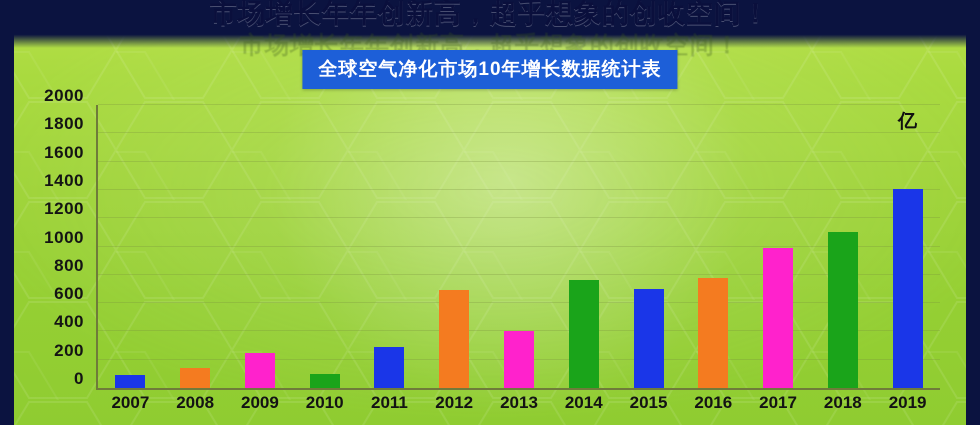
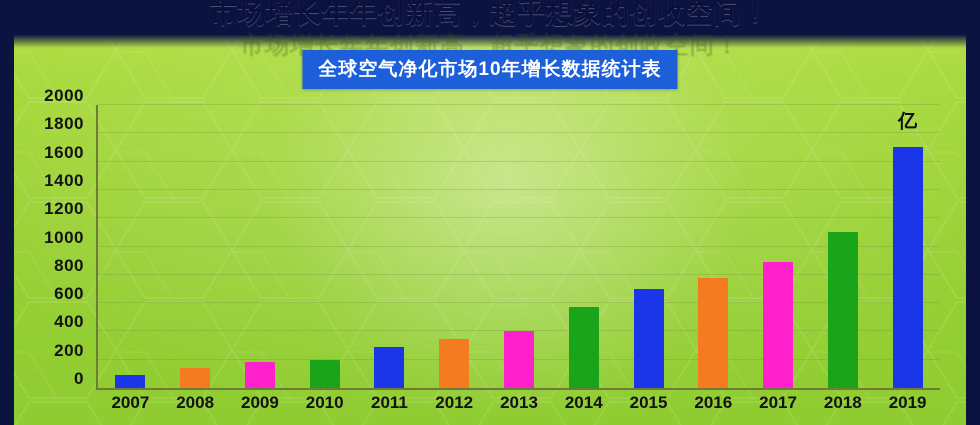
2009: 250 -> 180
2010: 100 -> 200
2012: 690 -> 340
2014: 760 -> 580
2017: 990 -> 890
2019: 1410 -> 1700
